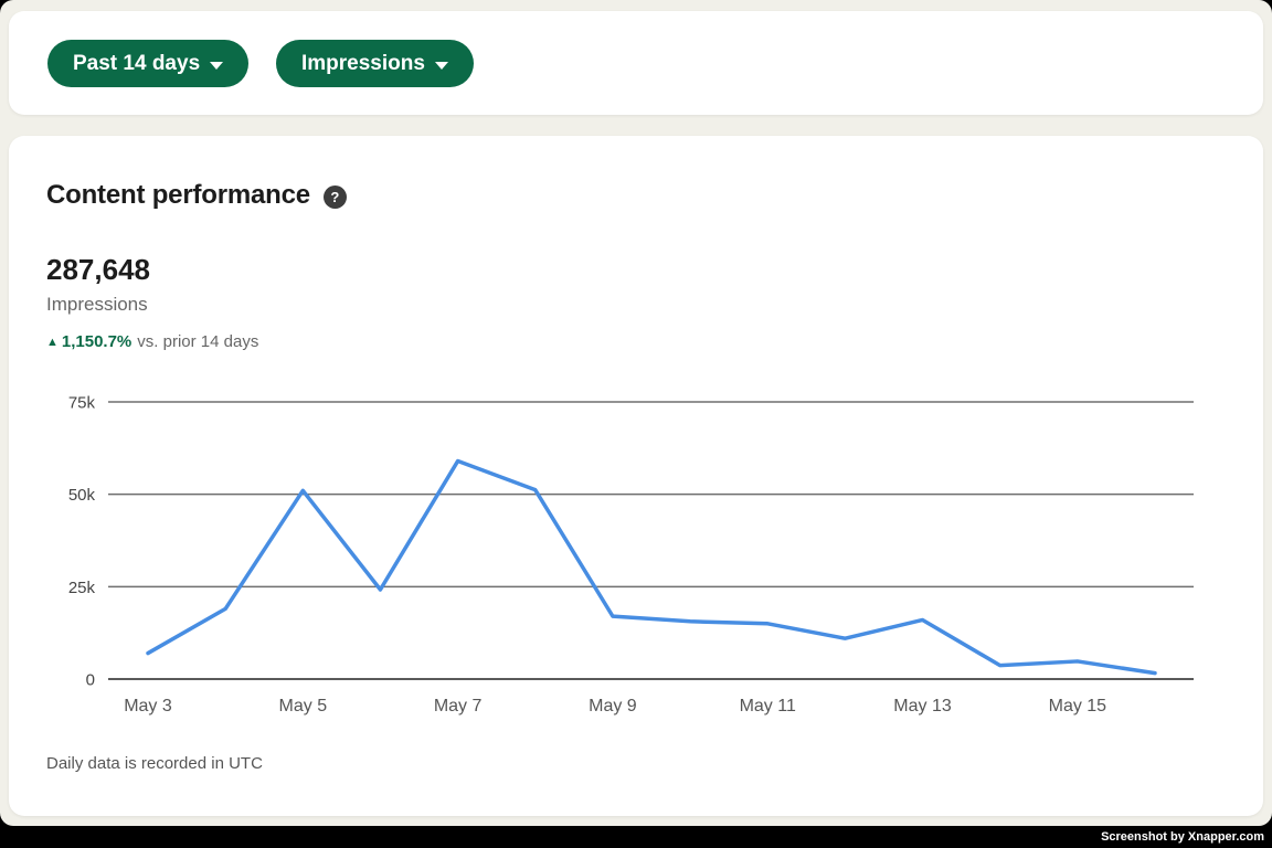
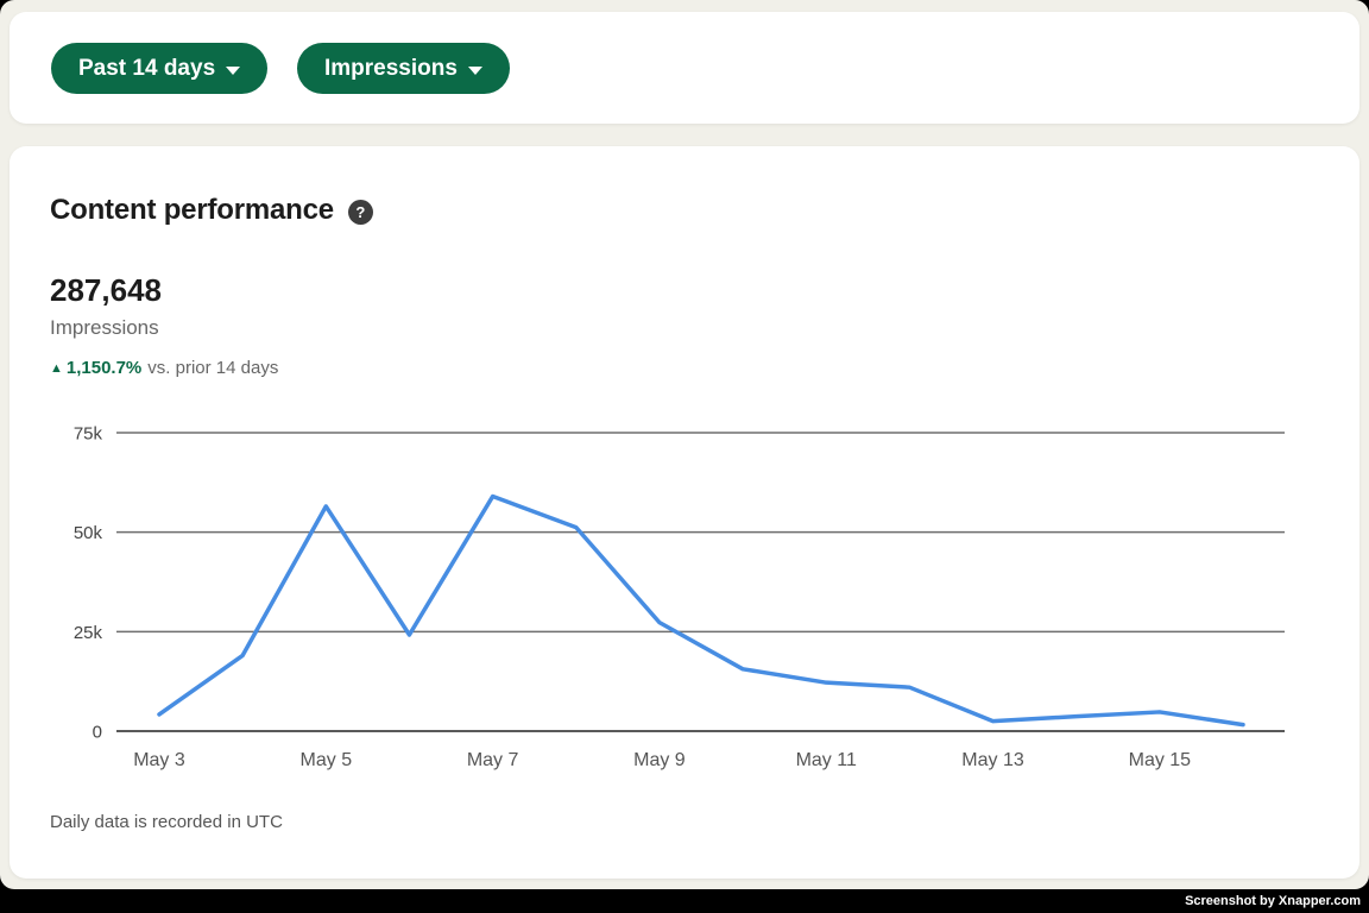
May 3: 7k -> 4k
May 5: 51k -> 56k
May 9: 17k -> 27k
May 11: 15k -> 12k
May 13: 16k -> 2k
